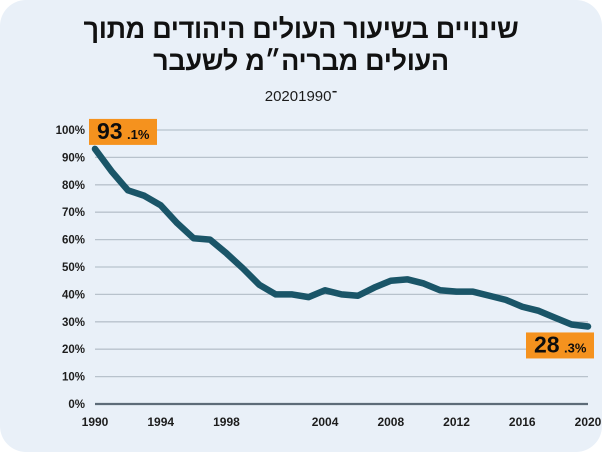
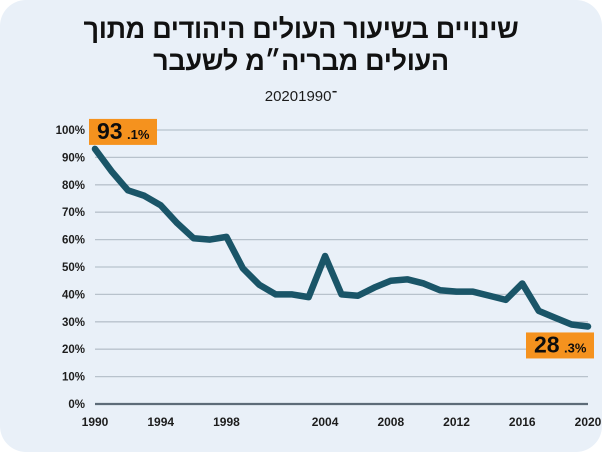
1998: 55% -> 61%
2004: 42% -> 54%
2016: 36% -> 44%
